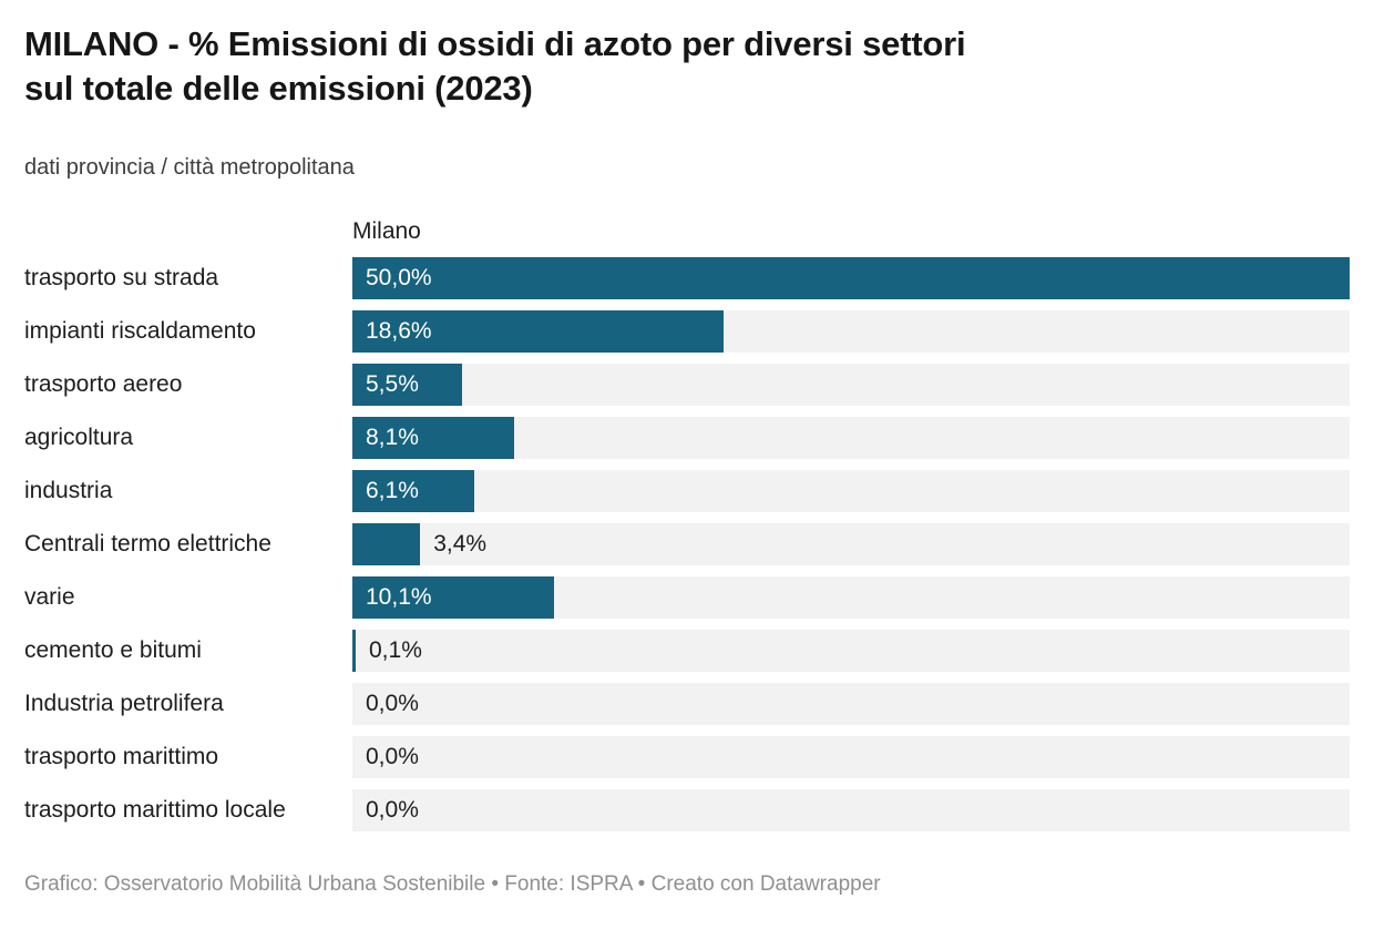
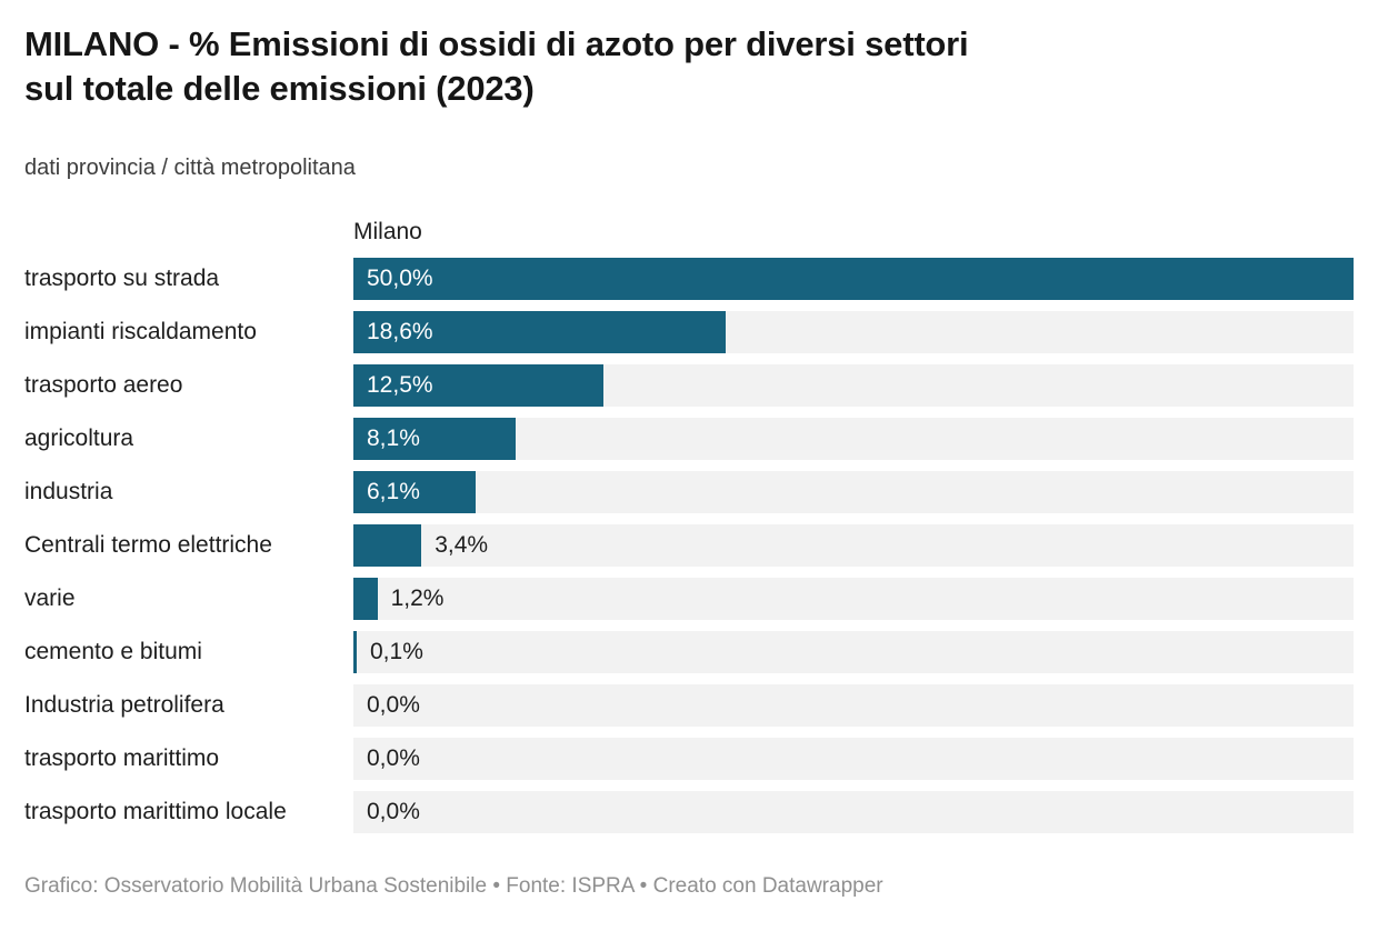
trasporto aereo: 5,5% -> 12,5%
varie: 10,1% -> 1,2%
